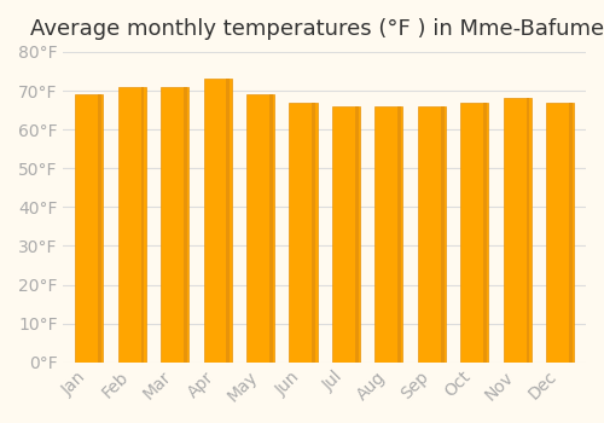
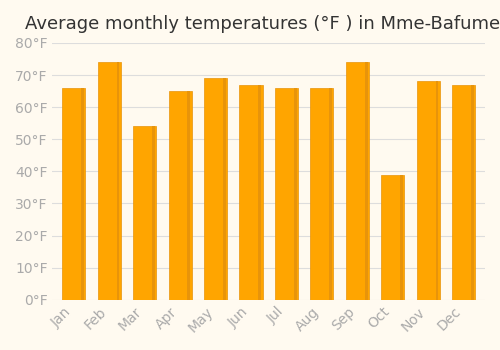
Jan: 69°F -> 66°F
Feb: 71°F -> 74°F
Mar: 71°F -> 54°F
Apr: 73°F -> 65°F
Sep: 66°F -> 74°F
Oct: 67°F -> 39°F
